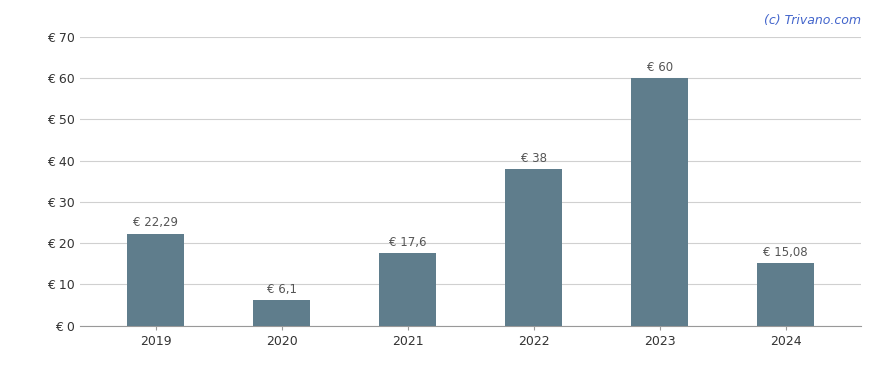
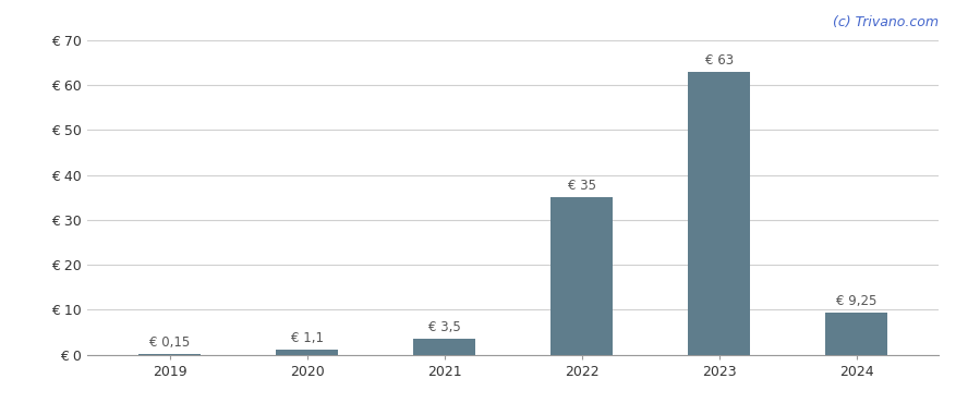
2019: 22,29 -> 0,15
2020: 6,1 -> 1,1
2021: 17,6 -> 3,5
2022: 38 -> 35
2023: 60 -> 63
2024: 15,08 -> 9,25
